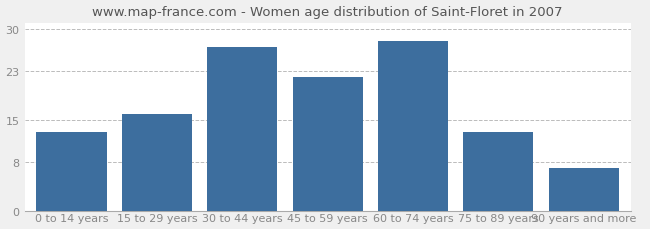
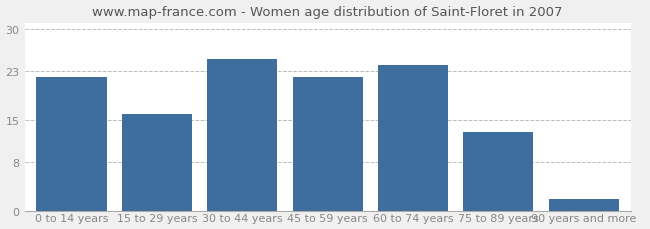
0 to 14 years: 13 -> 22
30 to 44 years: 27 -> 25
60 to 74 years: 28 -> 24
90 years and more: 7 -> 2
